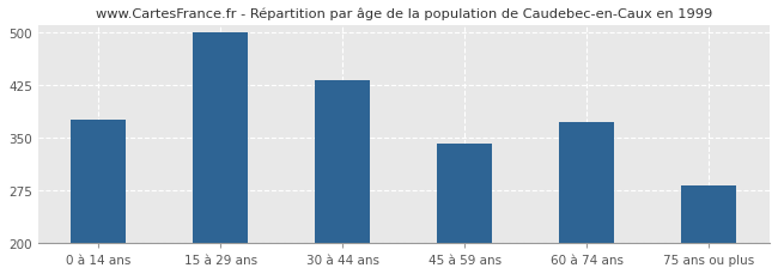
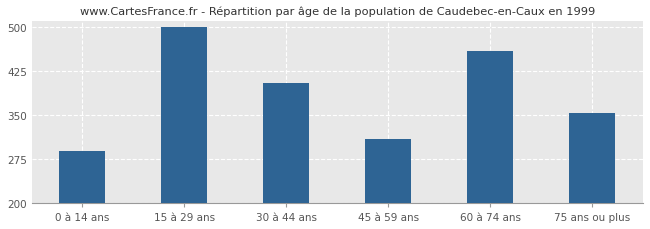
0 à 14 ans: 375 -> 288
30 à 44 ans: 432 -> 404
45 à 59 ans: 342 -> 310
60 à 74 ans: 372 -> 460
75 ans ou plus: 282 -> 354
